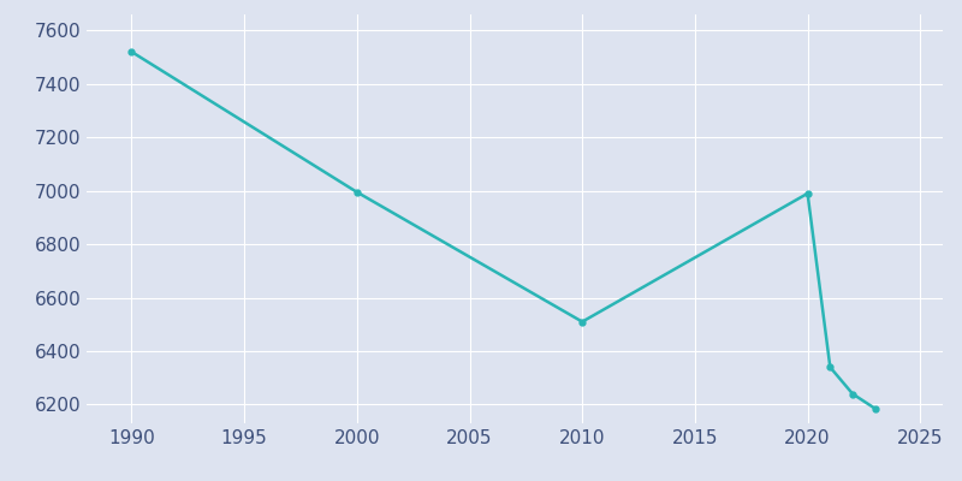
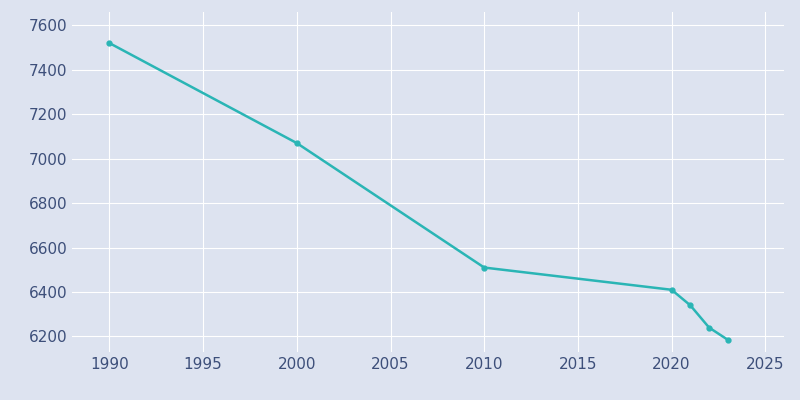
2000: 6995 -> 7070
2020: 6990 -> 6410
